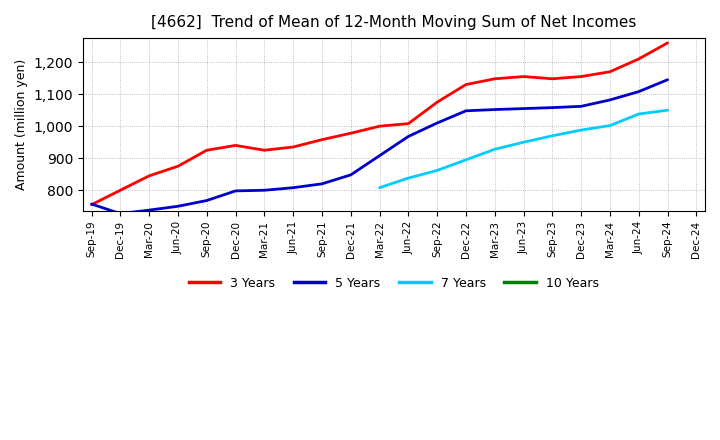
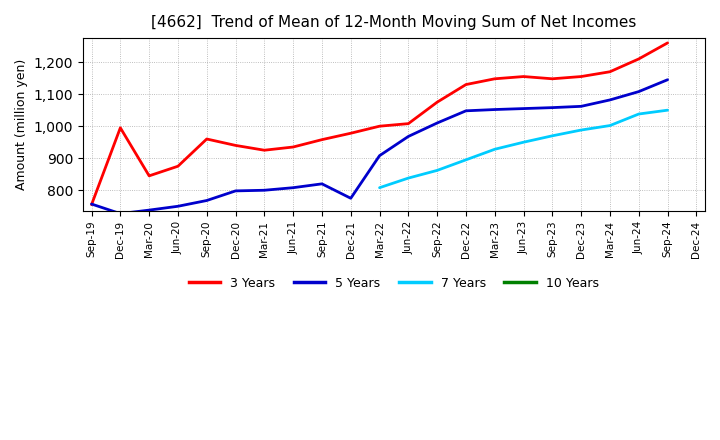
3 Years/Dec-19: 800 -> 995
3 Years/Sep-20: 925 -> 960
5 Years/Dec-21: 848 -> 775
